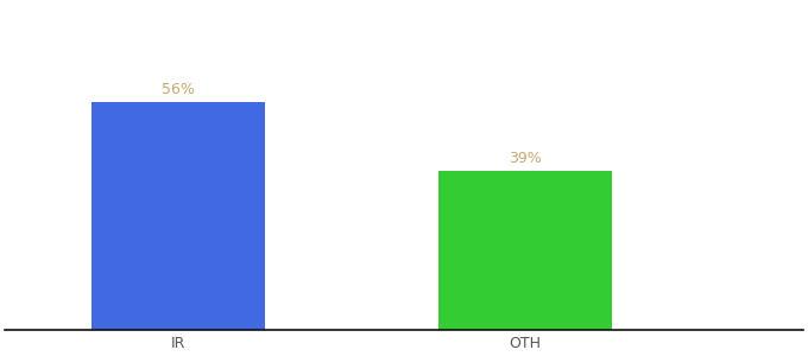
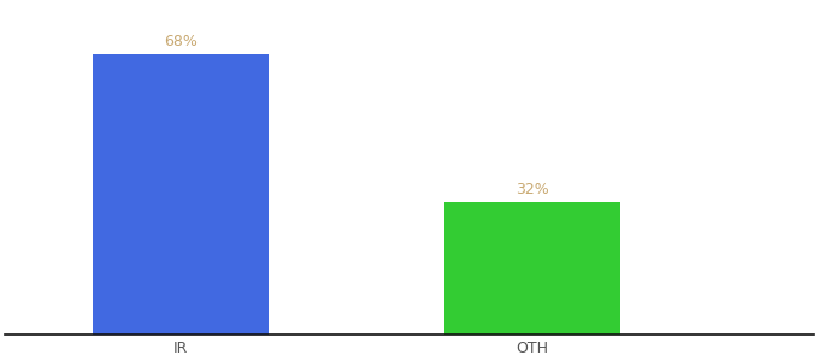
IR: 56% -> 68%
OTH: 39% -> 32%
